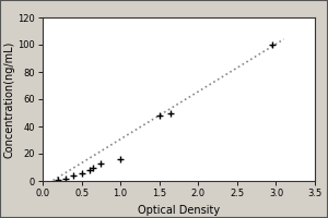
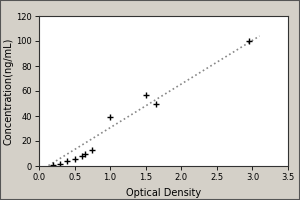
1.0: 16 -> 39
1.5: 48 -> 57
